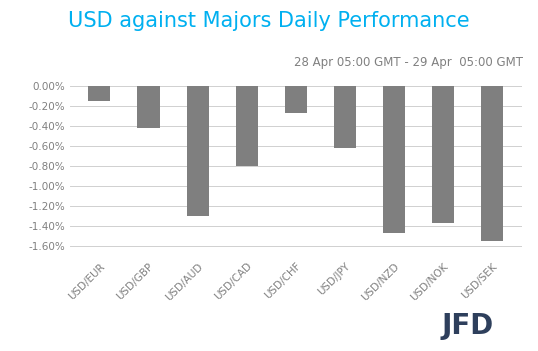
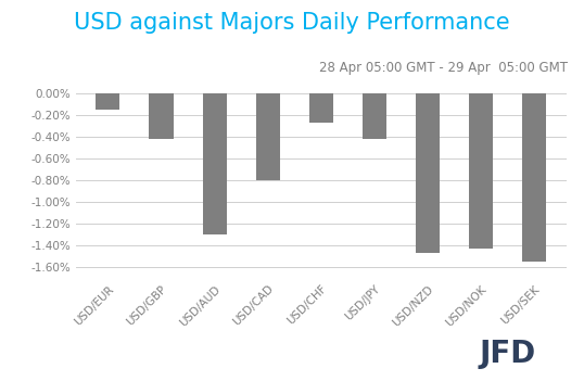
USD/JPY: -0.62% -> -0.42%
USD/NOK: -1.37% -> -1.43%
